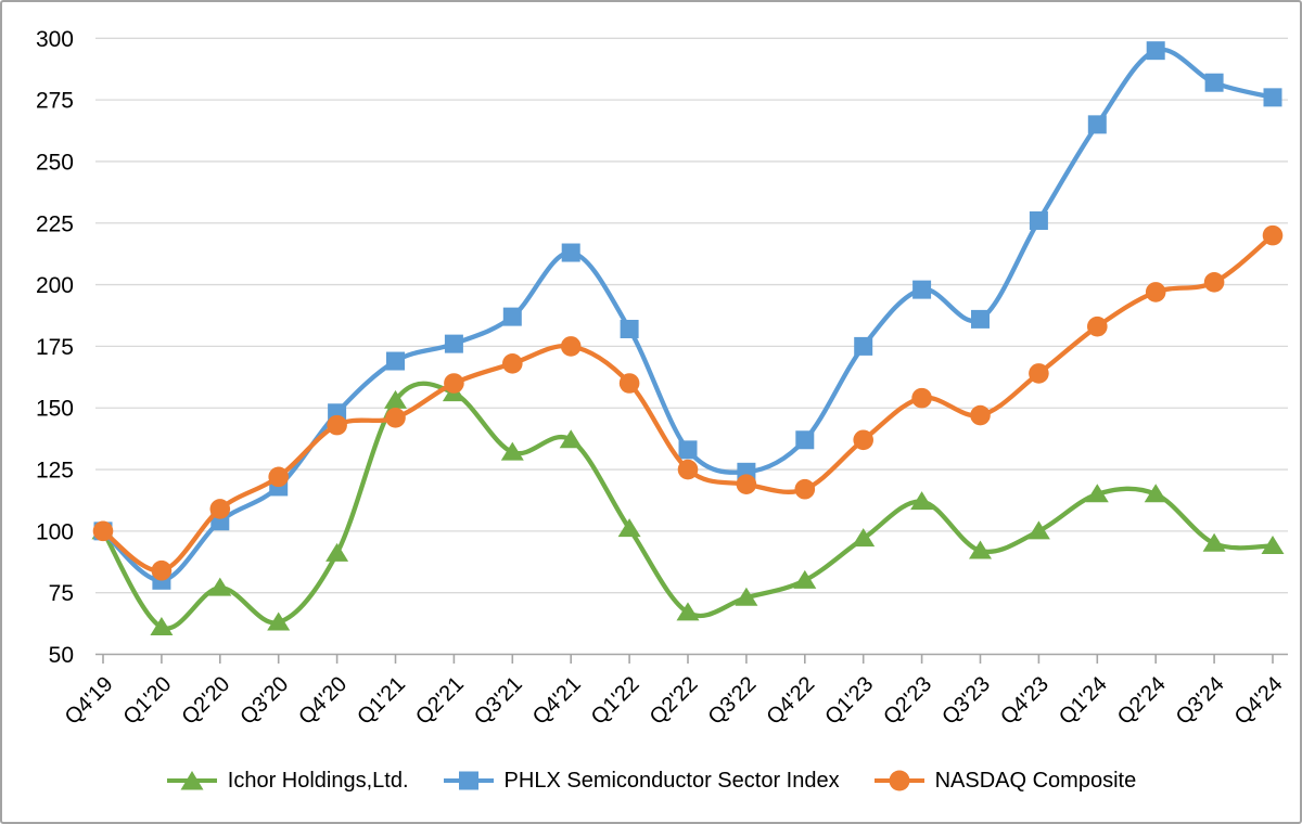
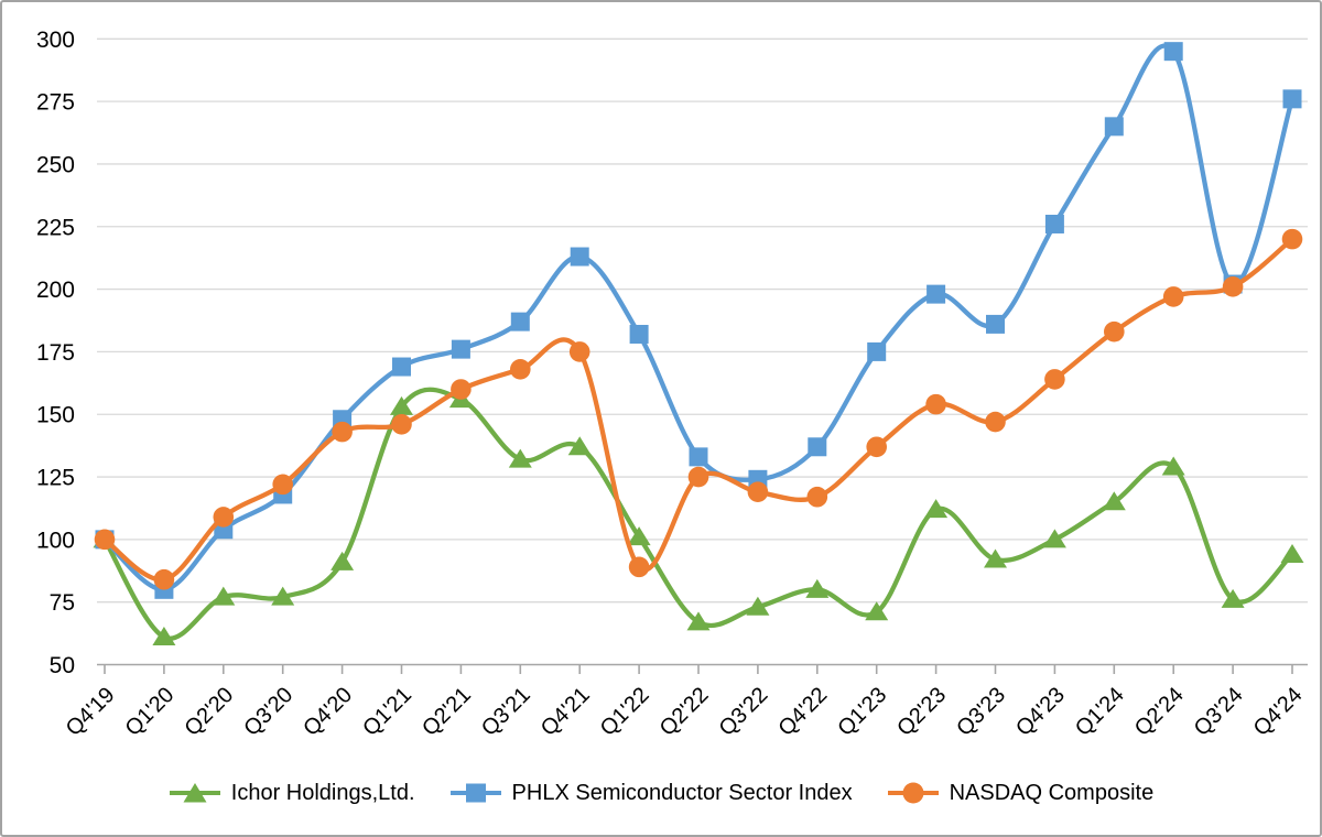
Ichor Holdings,Ltd./Q3'20: 63 -> 77
NASDAQ Composite/Q1'22: 160 -> 89
Ichor Holdings,Ltd./Q1'23: 97 -> 71
Ichor Holdings,Ltd./Q2'24: 115 -> 129
Ichor Holdings,Ltd./Q3'24: 95 -> 76
PHLX Semiconductor Sector Index/Q3'24: 282 -> 202
